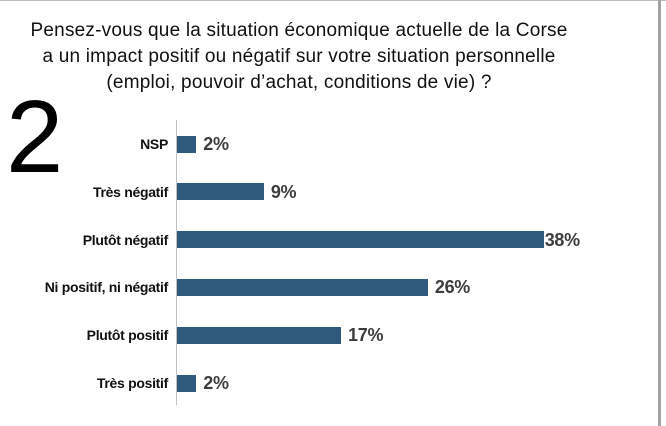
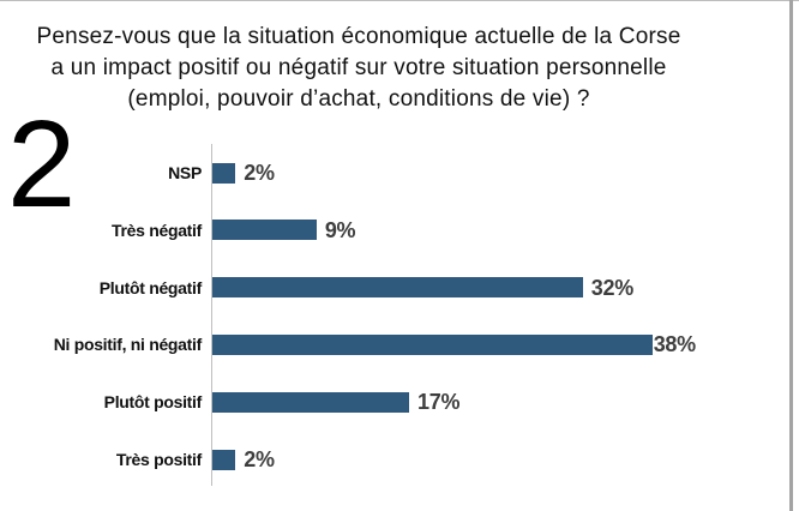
Plutôt négatif: 38% -> 32%
Ni positif, ni négatif: 26% -> 38%
